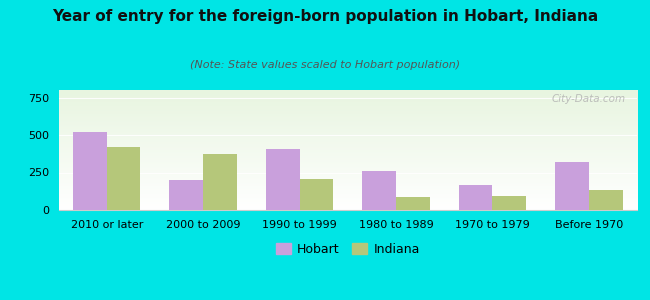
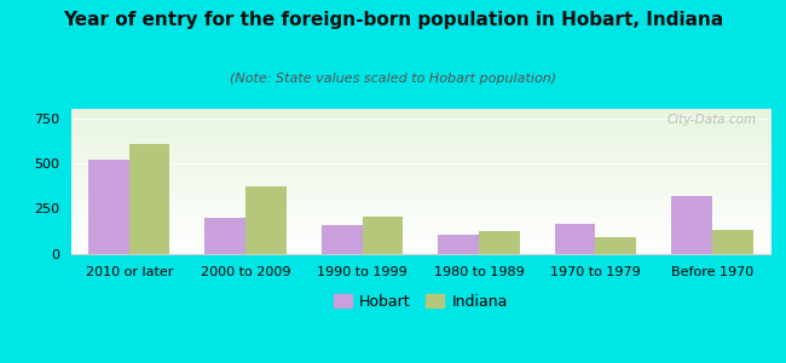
Indiana/2010 or later: 420 -> 610
Hobart/1990 to 1999: 410 -> 160
Hobart/1980 to 1989: 260 -> 100
Indiana/1980 to 1989: 90 -> 130
